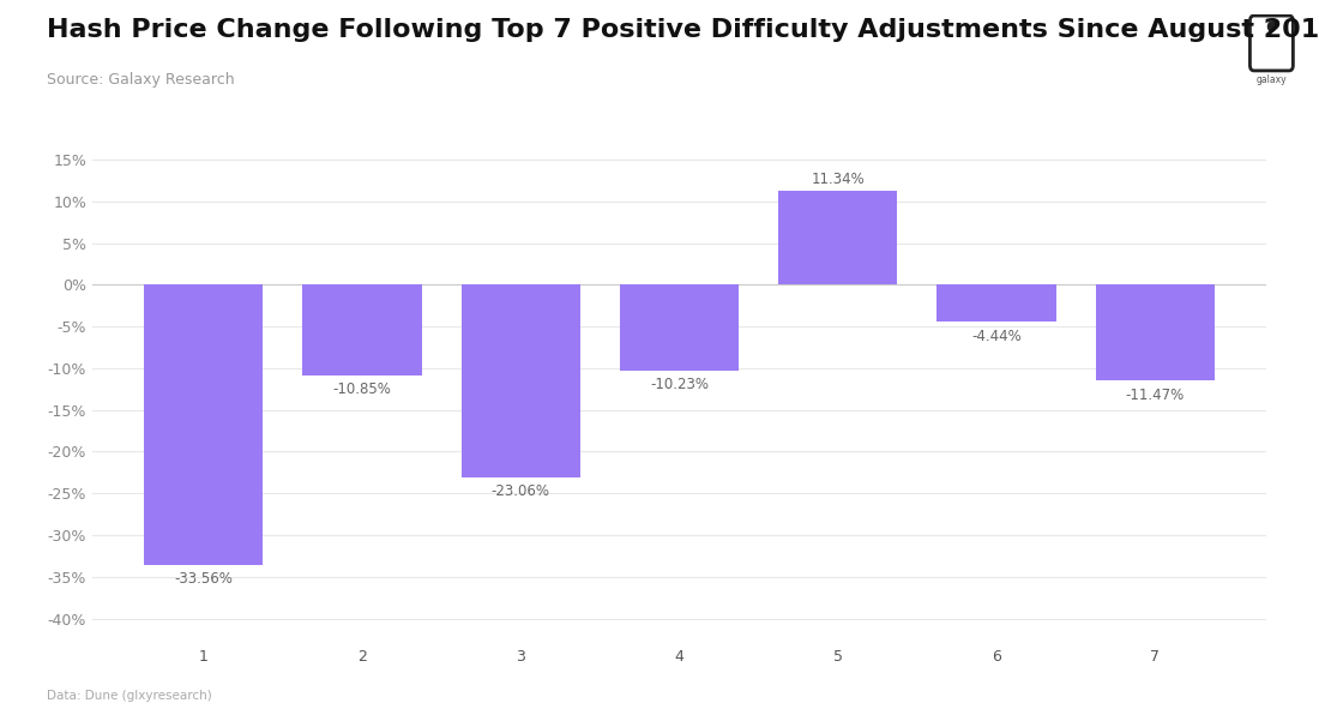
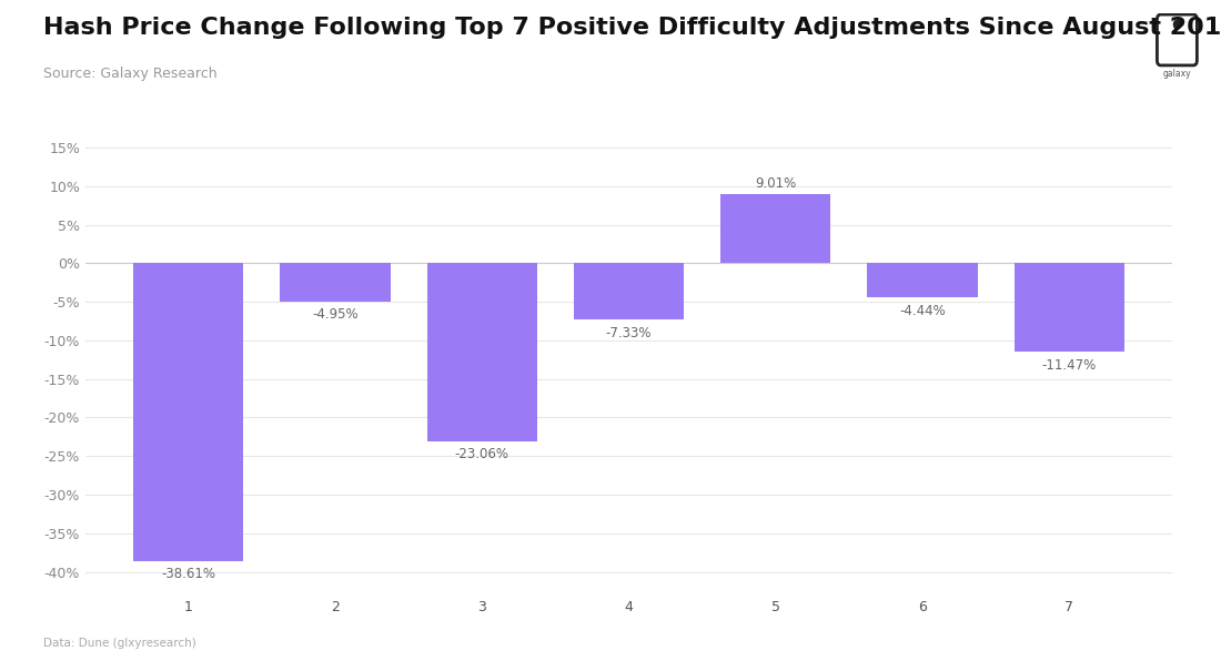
1: -33.56% -> -38.61%
2: -10.85% -> -4.95%
4: -10.23% -> -7.33%
5: 11.34% -> 9.01%
